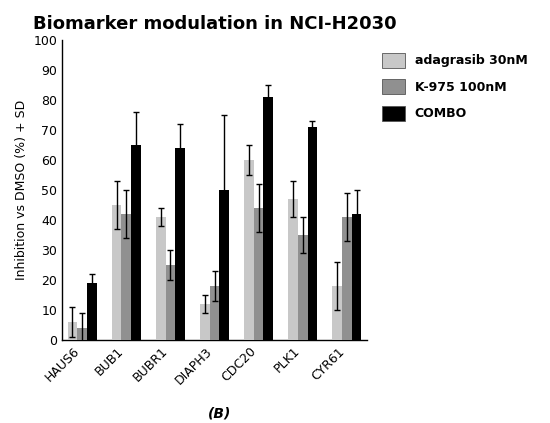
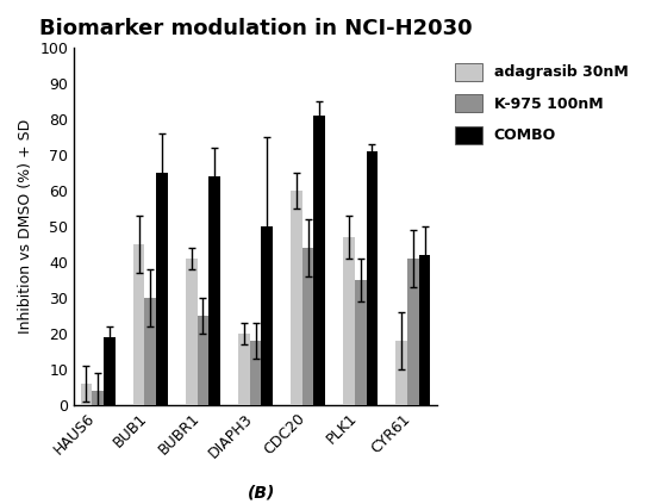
K-975 100nM/BUB1: 42 -> 30
adagrasib 30nM/DIAPH3: 12 -> 20
